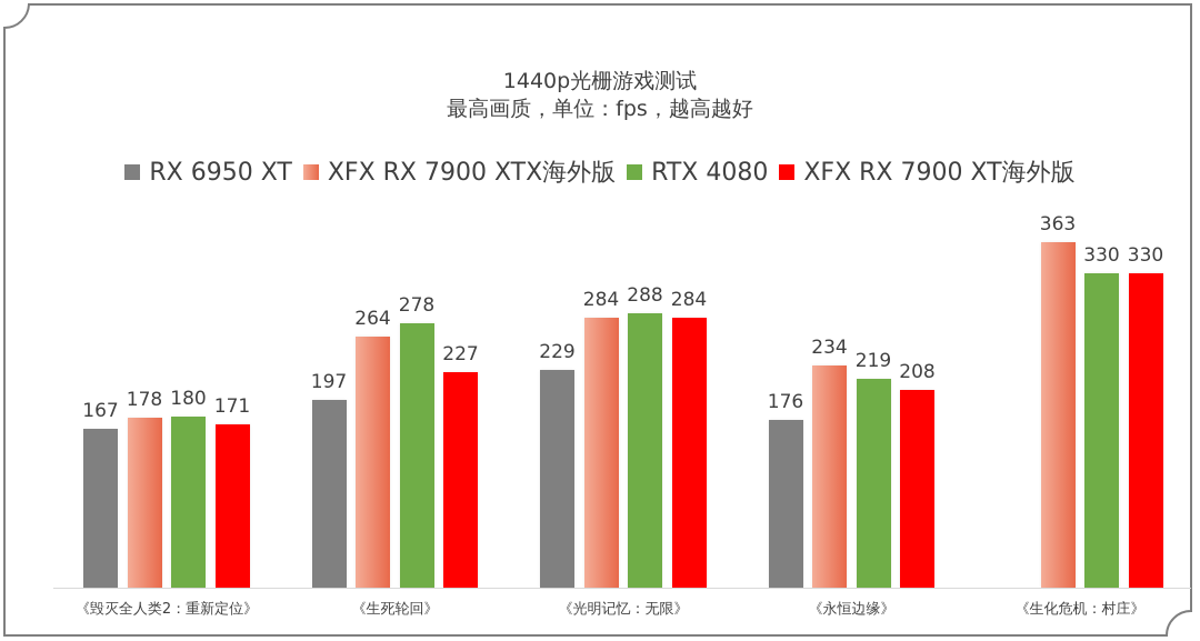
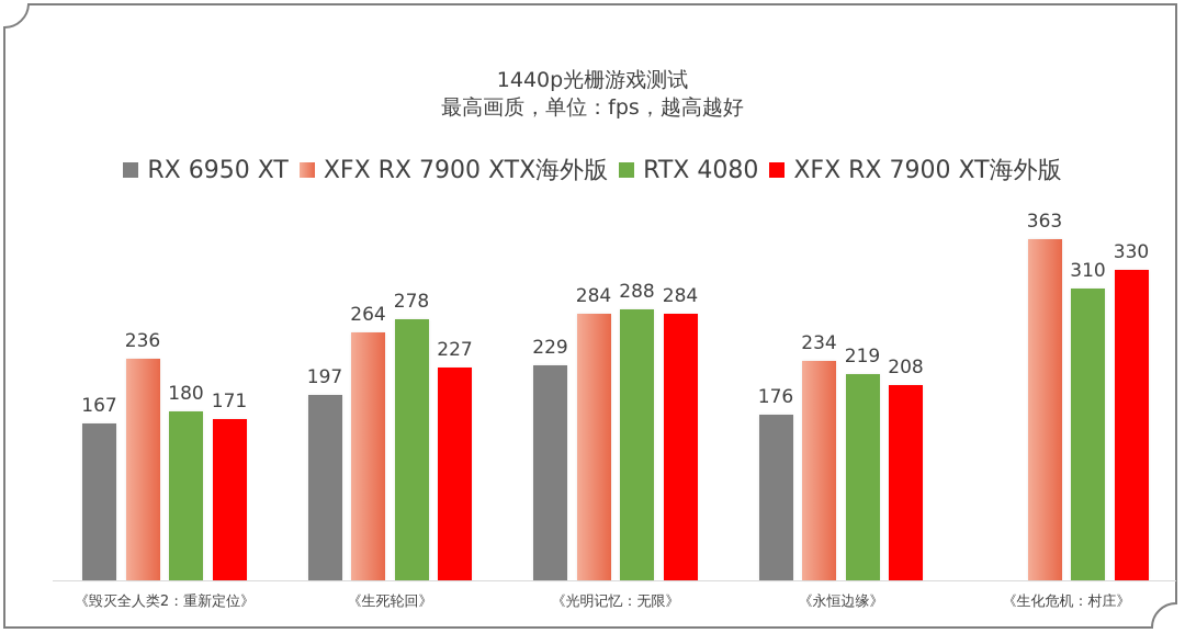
XFX RX 7900 XTX海外版/《毁灭全人类2：重新定位》: 178 -> 236
RTX 4080/《生化危机：村庄》: 330 -> 310
